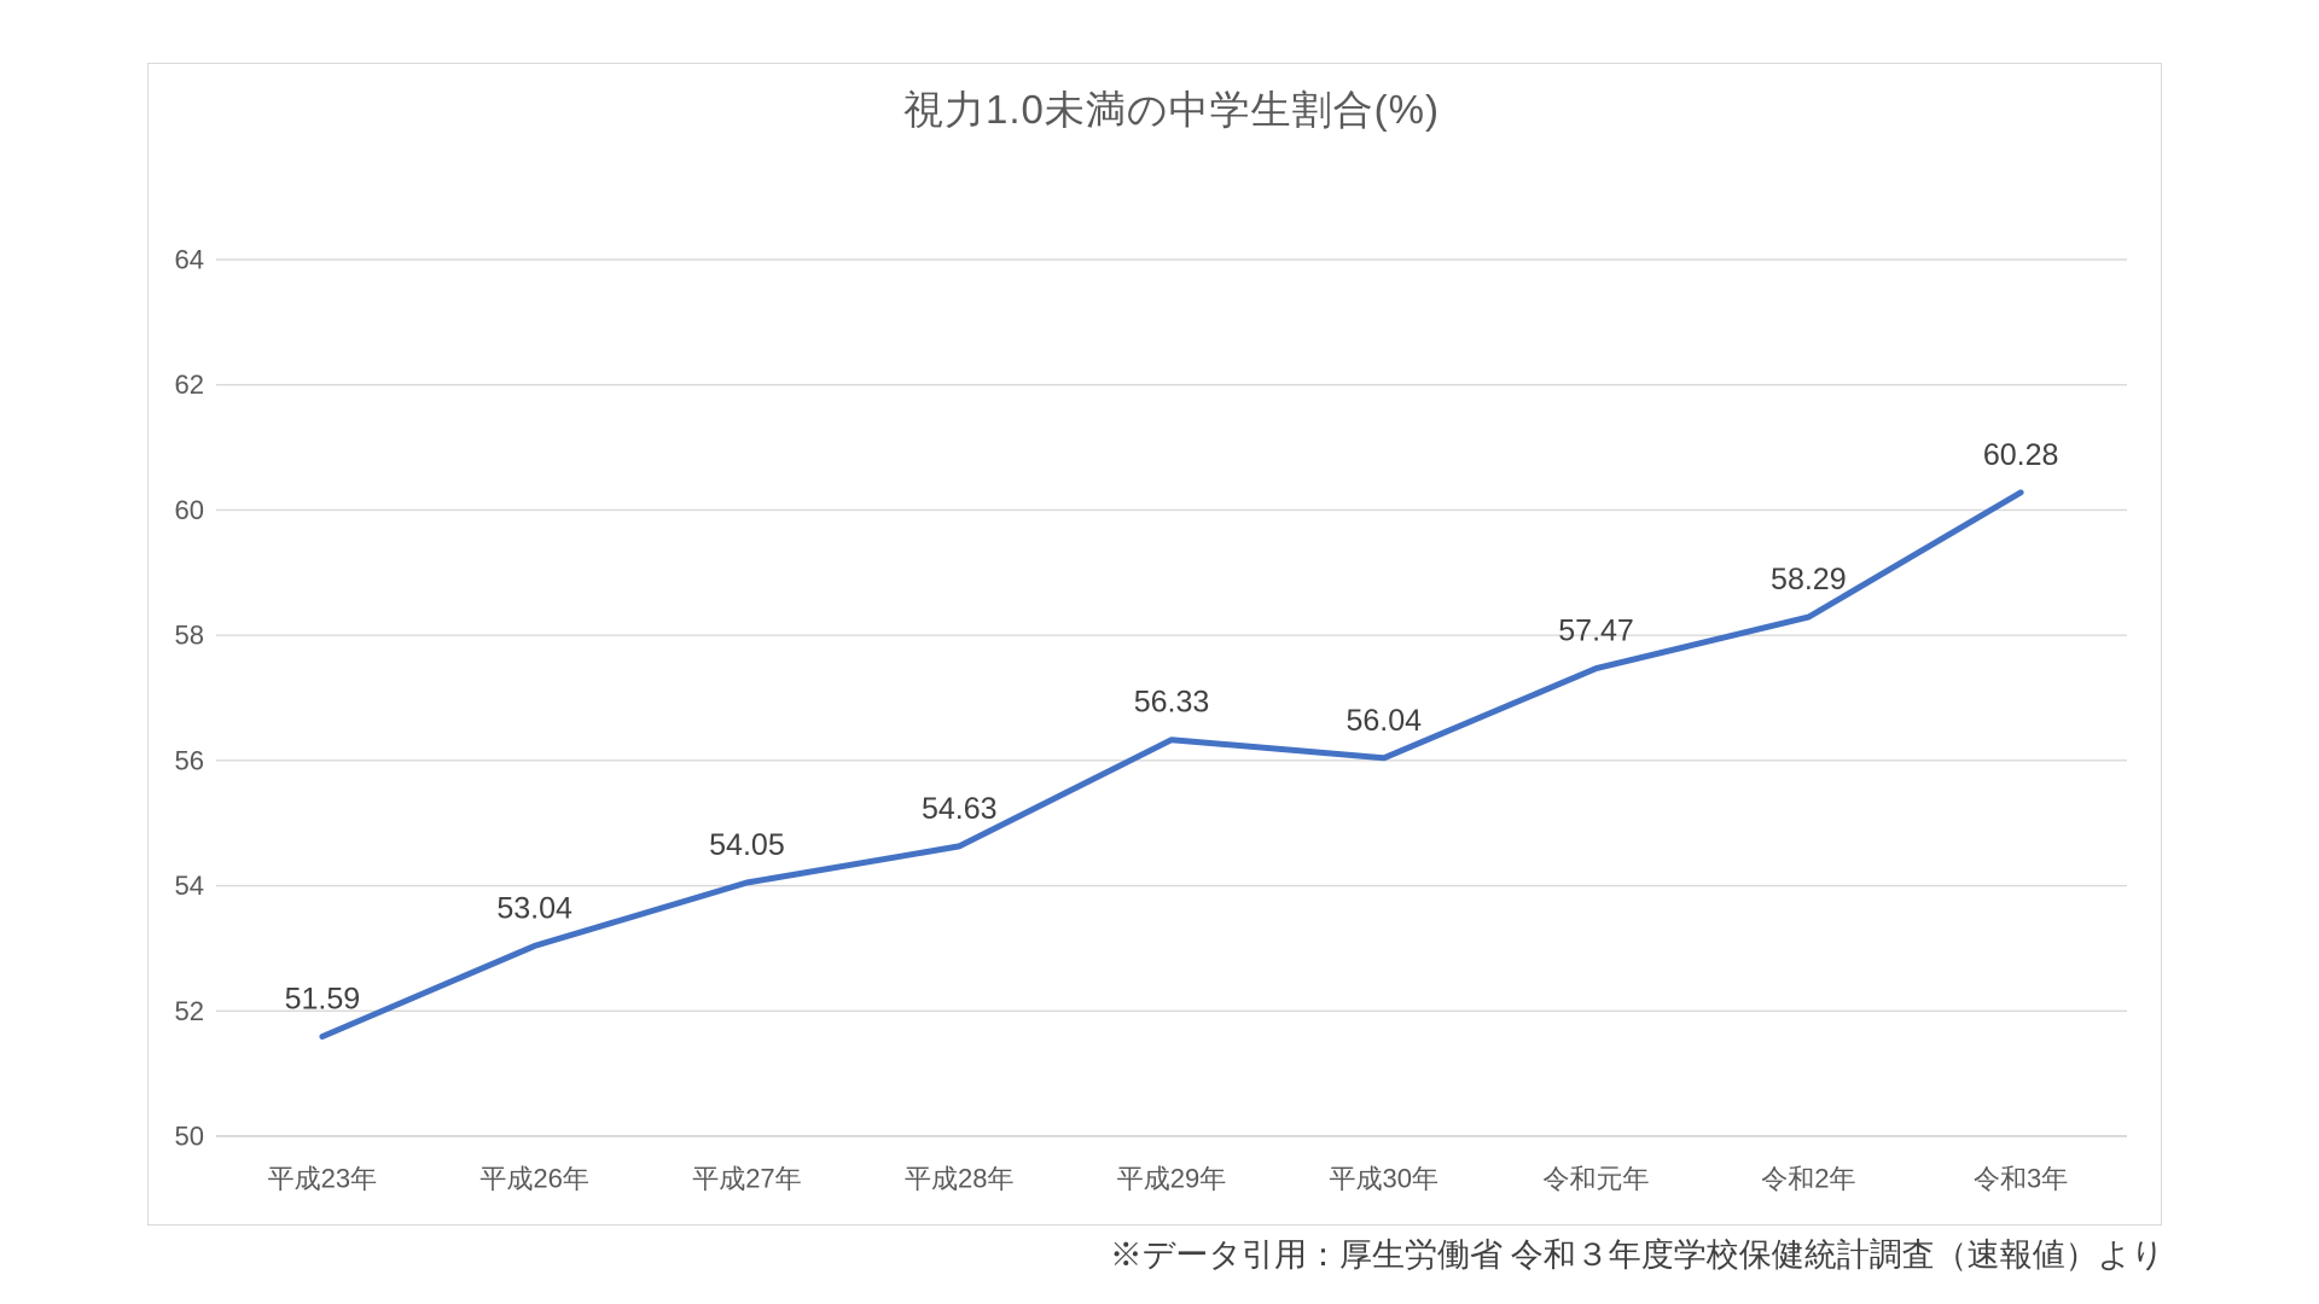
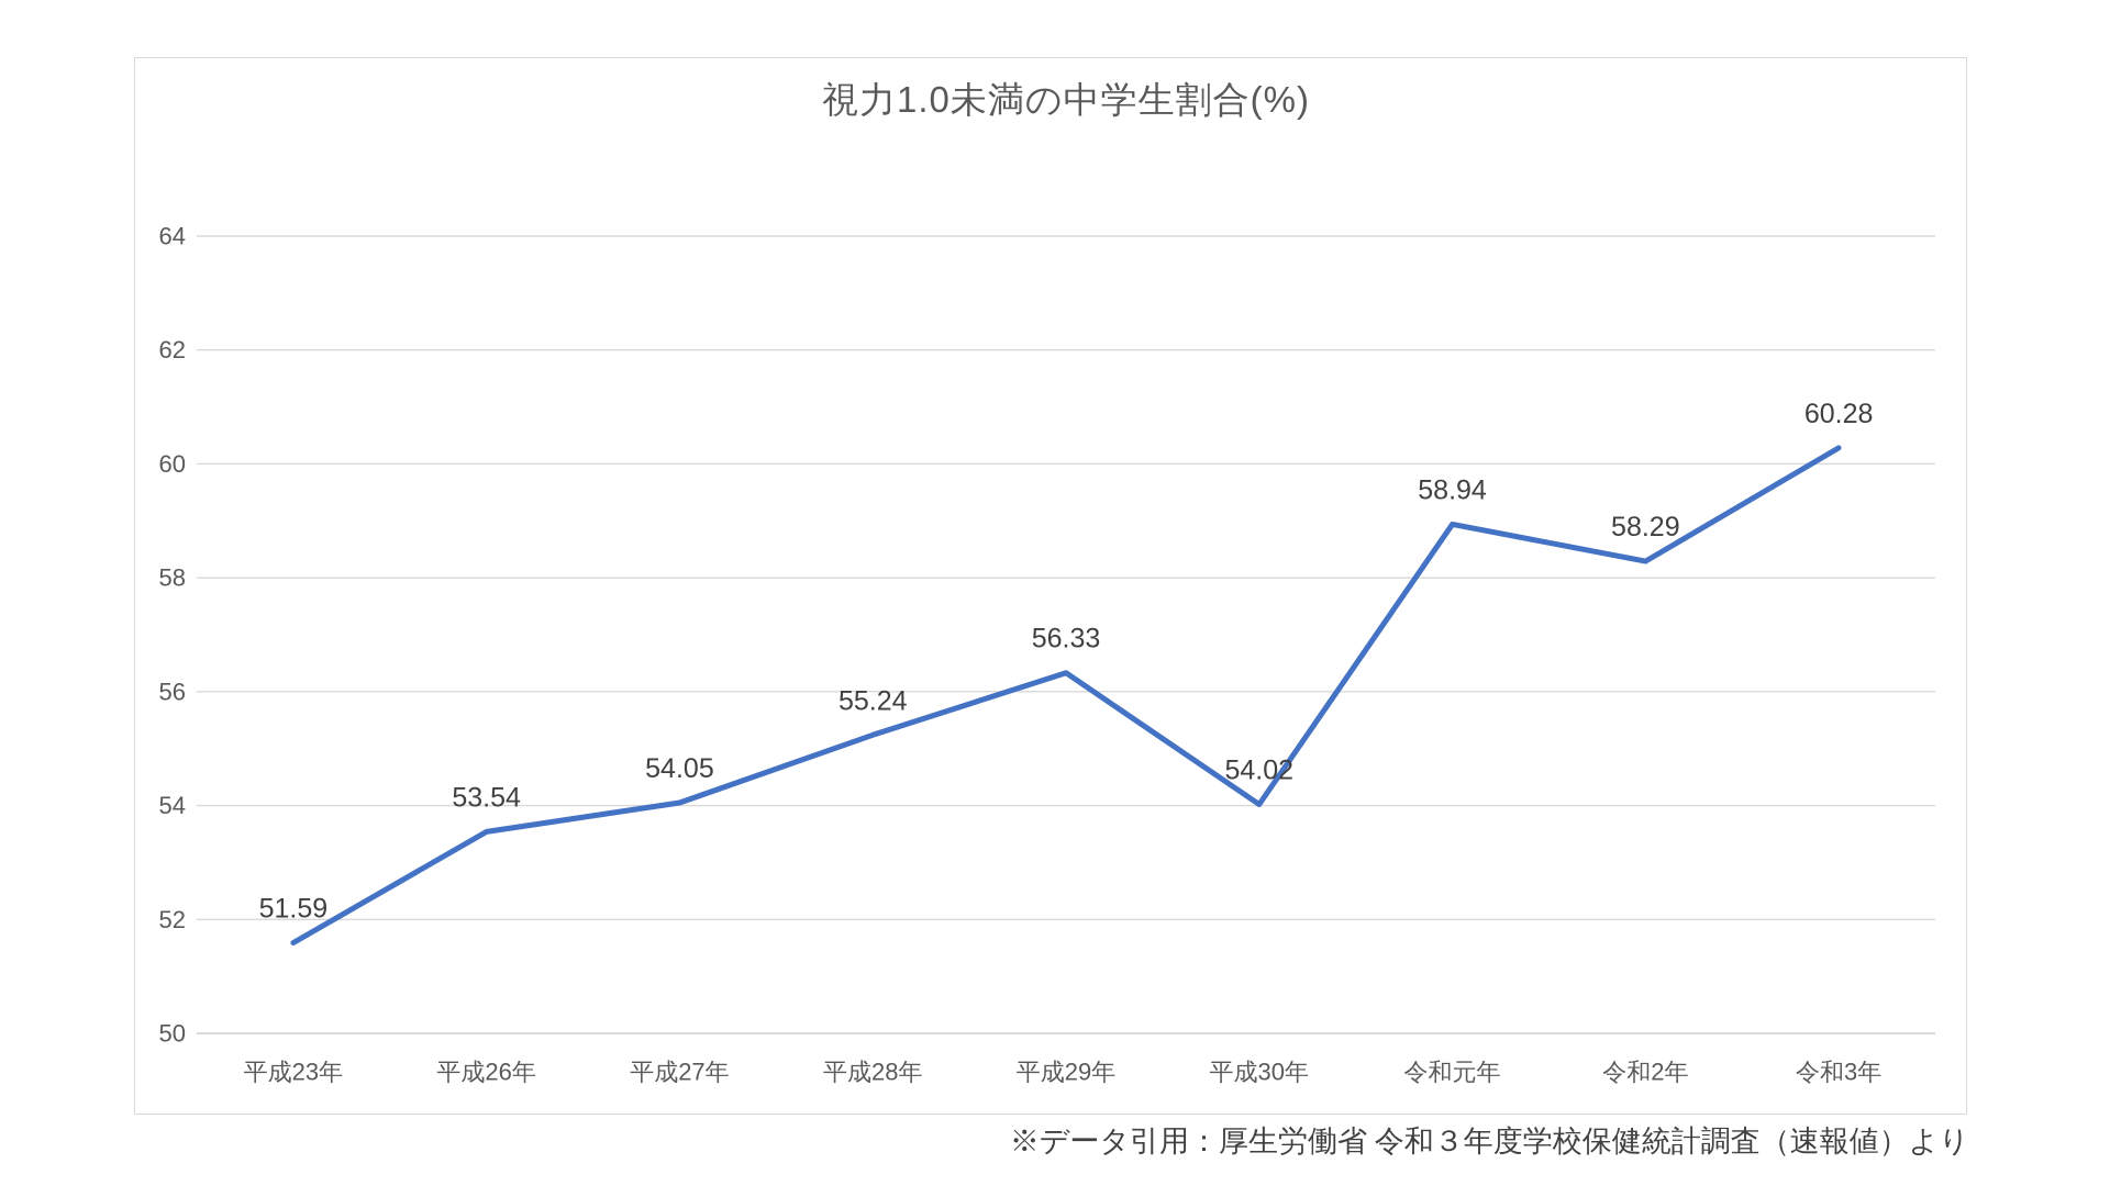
平成26年: 53.04 -> 53.54
平成28年: 54.63 -> 55.24
平成30年: 56.04 -> 54.02
令和元年: 57.47 -> 58.94
